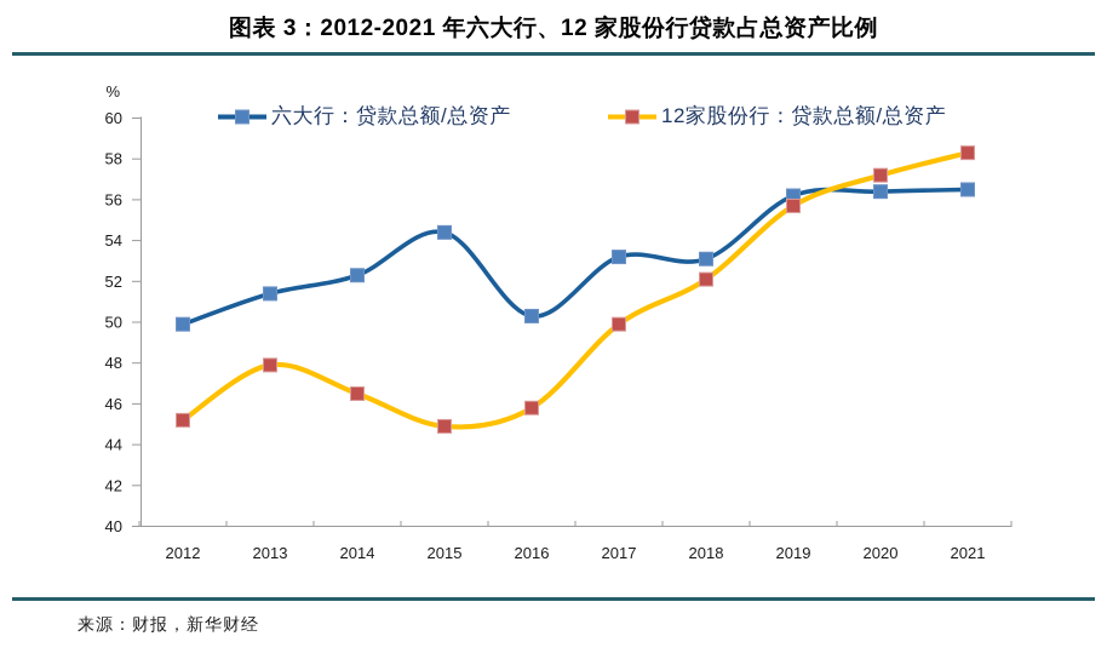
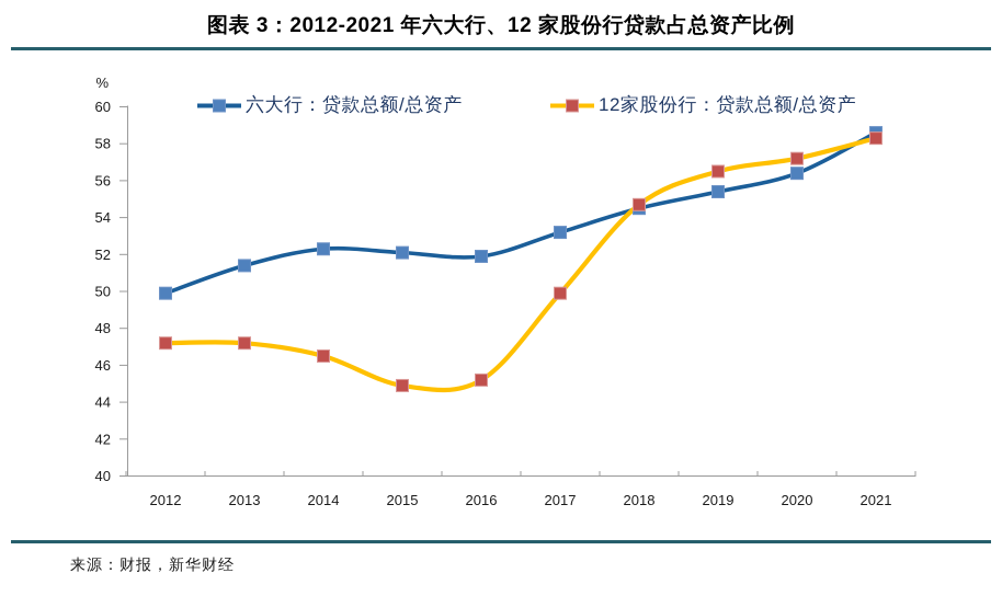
12家股份行：贷款总额/总资产/2012: 45.2 -> 47.2
12家股份行：贷款总额/总资产/2013: 47.9 -> 47.2
六大行：贷款总额/总资产/2015: 54.4 -> 52.1
六大行：贷款总额/总资产/2016: 50.3 -> 51.9
12家股份行：贷款总额/总资产/2016: 45.8 -> 45.2
六大行：贷款总额/总资产/2018: 53.1 -> 54.5
12家股份行：贷款总额/总资产/2018: 52.1 -> 54.7
六大行：贷款总额/总资产/2019: 56.2 -> 55.4
12家股份行：贷款总额/总资产/2019: 55.7 -> 56.5
六大行：贷款总额/总资产/2021: 56.5 -> 58.6
